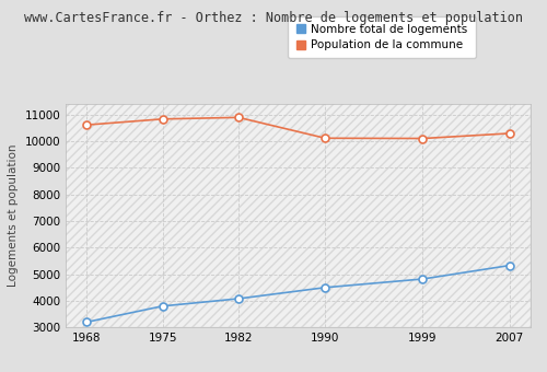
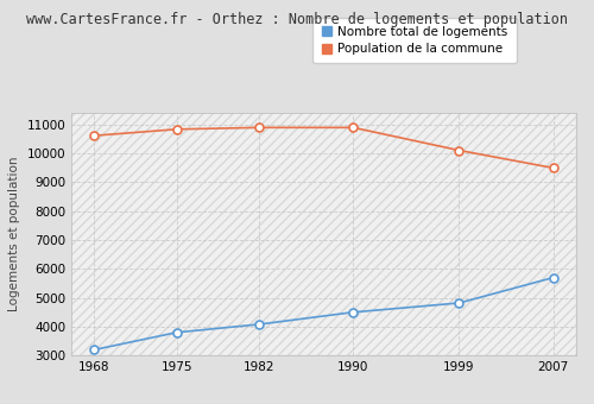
Population de la commune/1990: 10120 -> 10900
Nombre total de logements/2007: 5330 -> 5700
Population de la commune/2007: 10300 -> 9500
